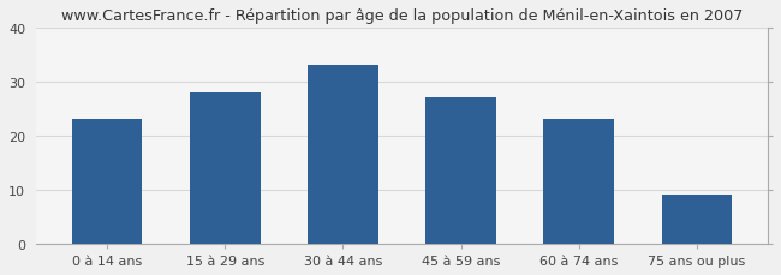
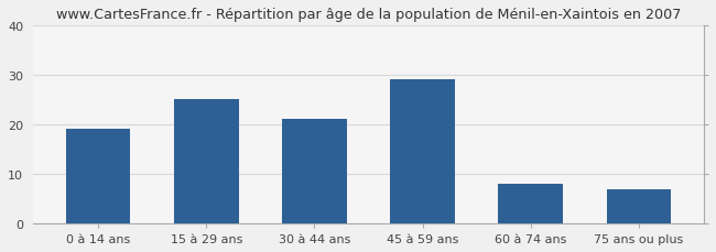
0 à 14 ans: 23 -> 19
15 à 29 ans: 28 -> 25
30 à 44 ans: 33 -> 21
45 à 59 ans: 27 -> 29
60 à 74 ans: 23 -> 8
75 ans ou plus: 9 -> 7
